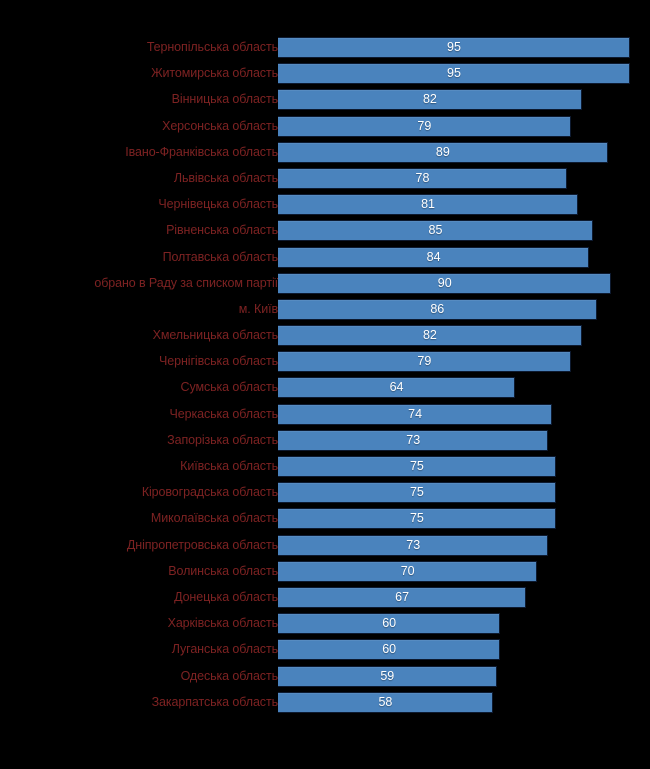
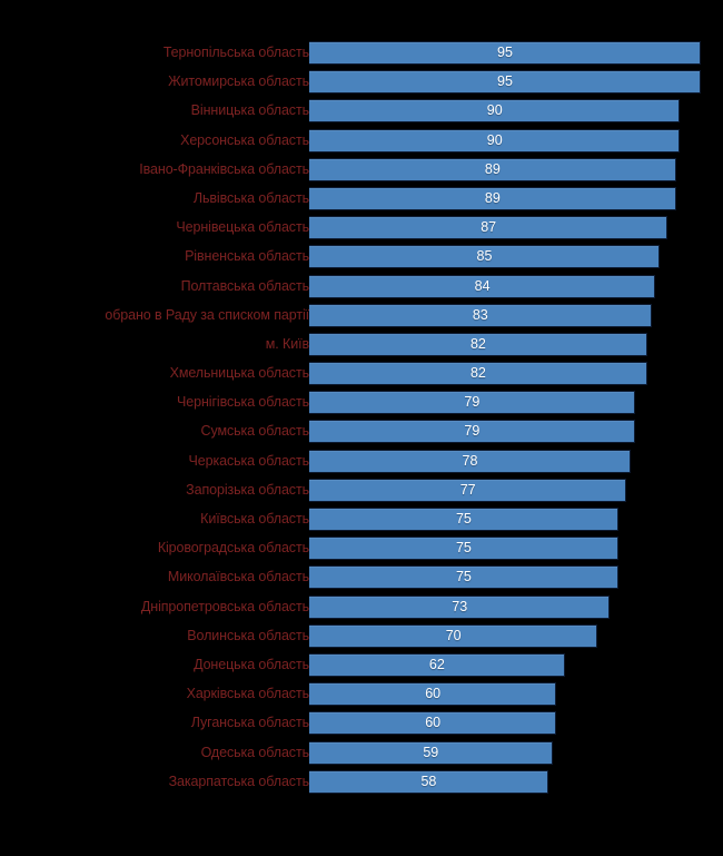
Вінницька область: 82 -> 90
Херсонська область: 79 -> 90
Львівська область: 78 -> 89
Чернівецька область: 81 -> 87
обрано в Раду за списком партії: 90 -> 83
м. Київ: 86 -> 82
Сумська область: 64 -> 79
Черкаська область: 74 -> 78
Запорізька область: 73 -> 77
Донецька область: 67 -> 62
